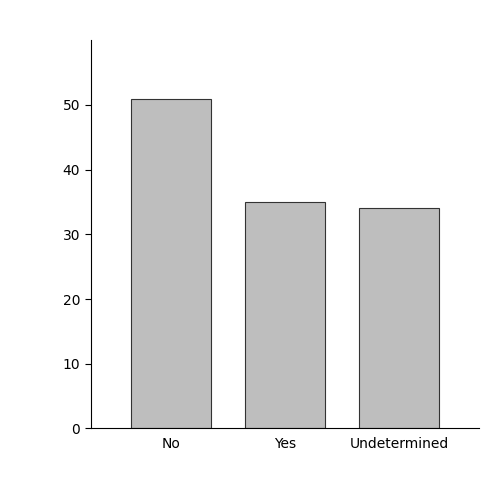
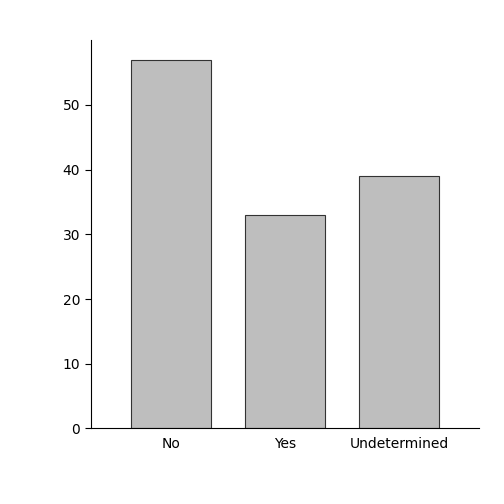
No: 51 -> 57
Yes: 35 -> 33
Undetermined: 34 -> 39
